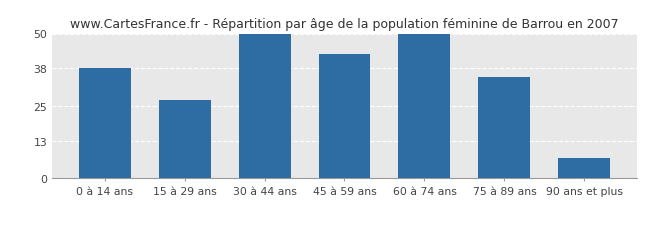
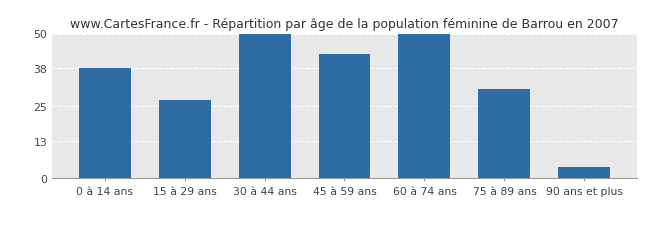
75 à 89 ans: 35 -> 31
90 ans et plus: 7 -> 4
